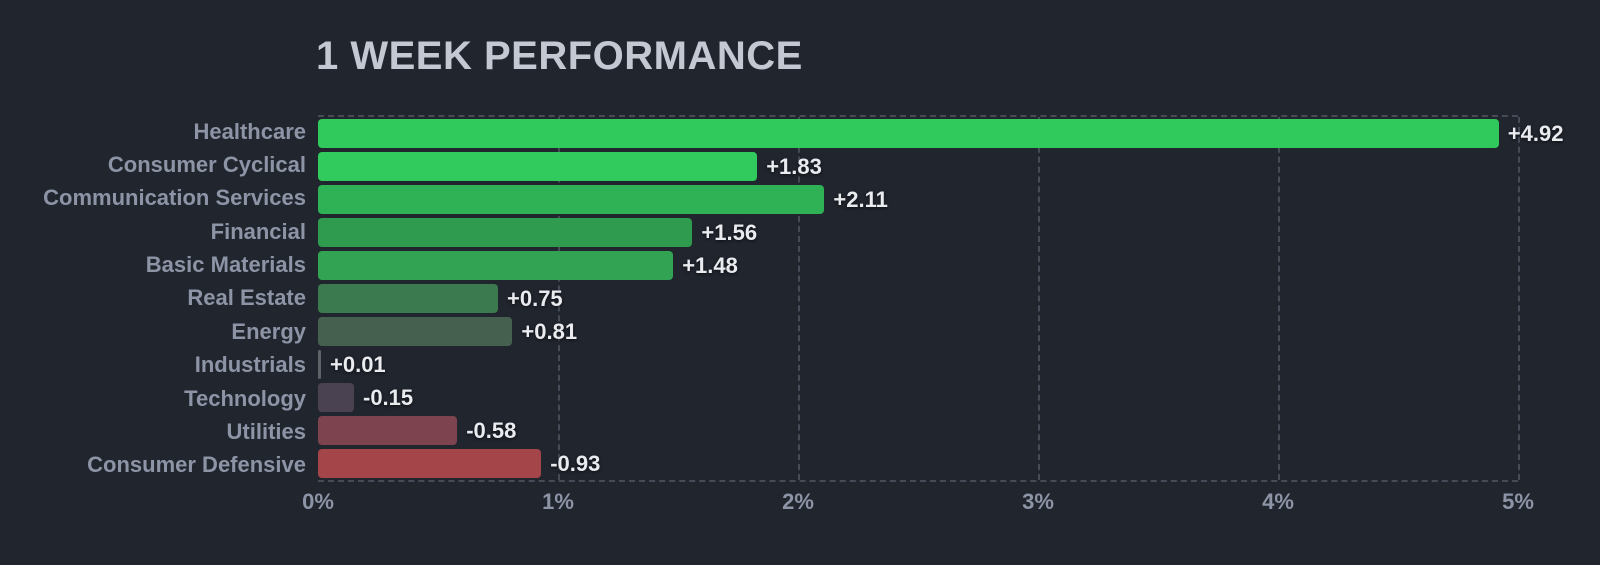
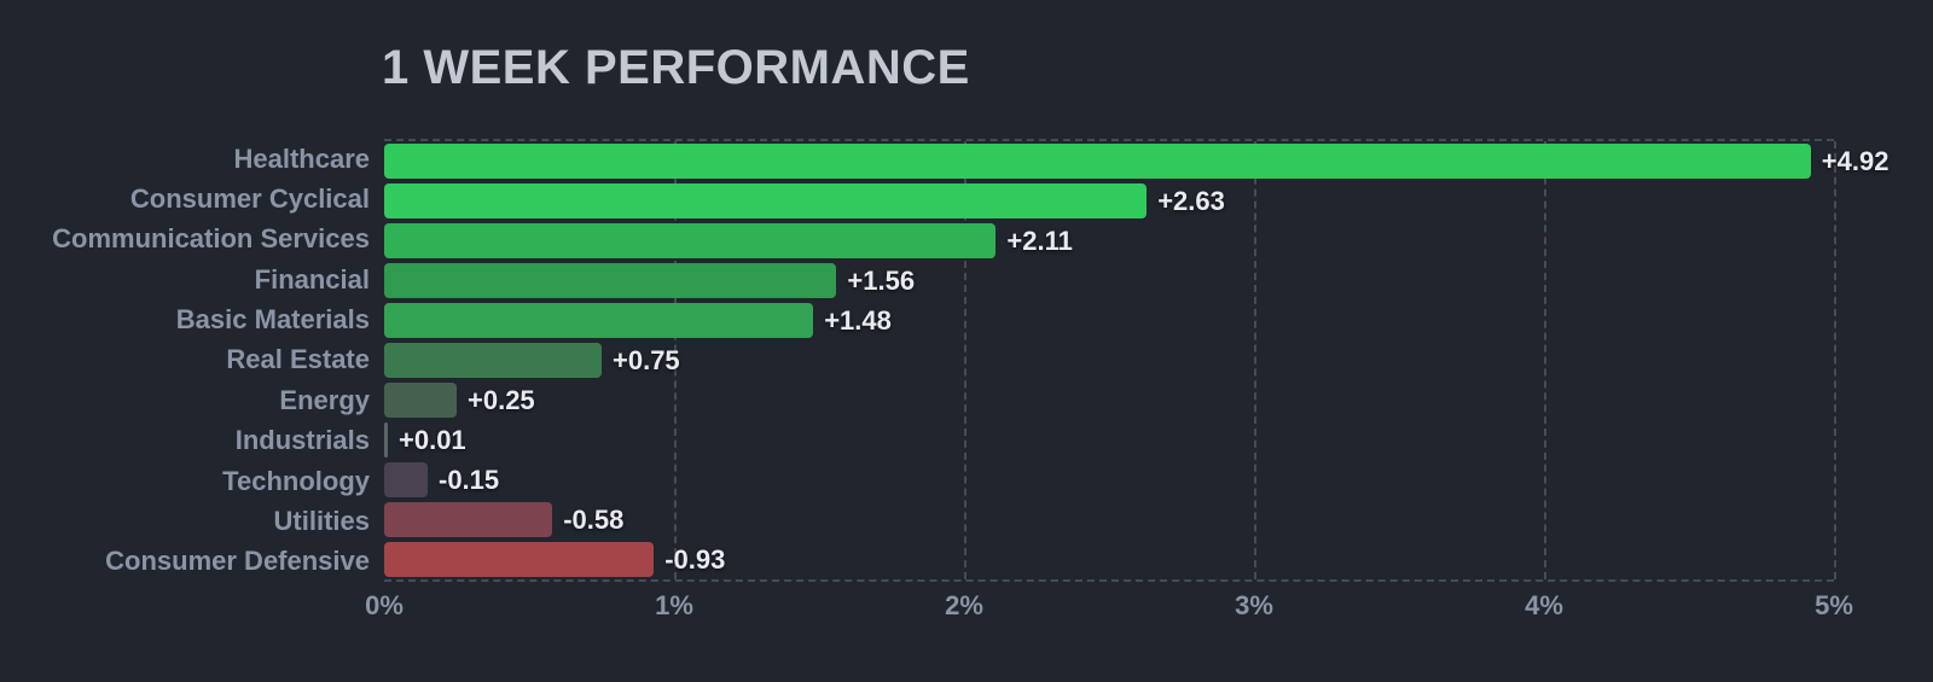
Consumer Cyclical: +1.83 -> +2.63
Energy: +0.81 -> +0.25
